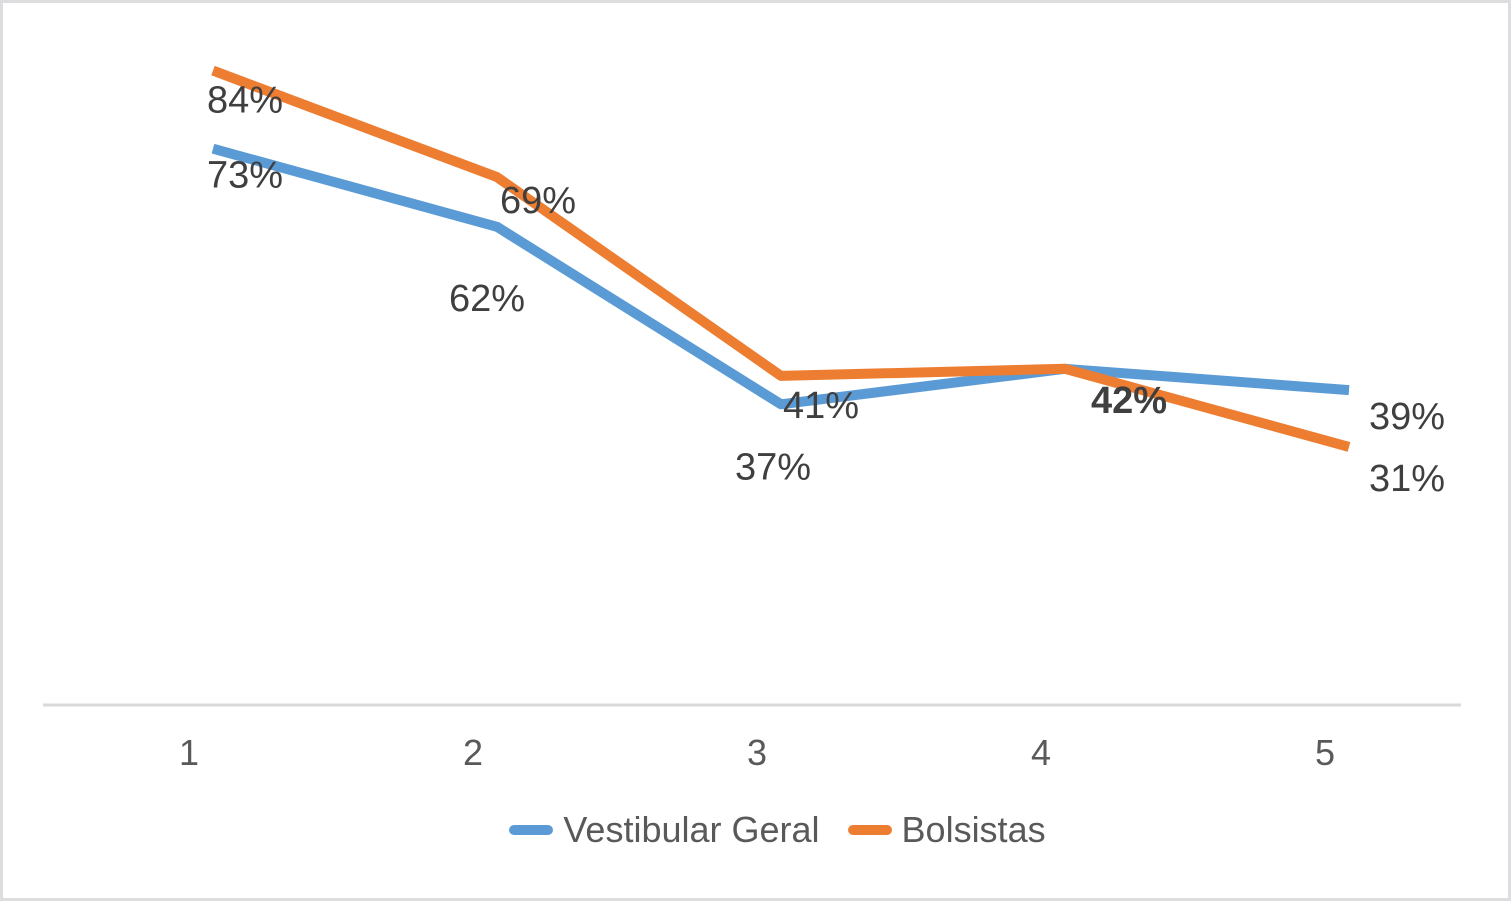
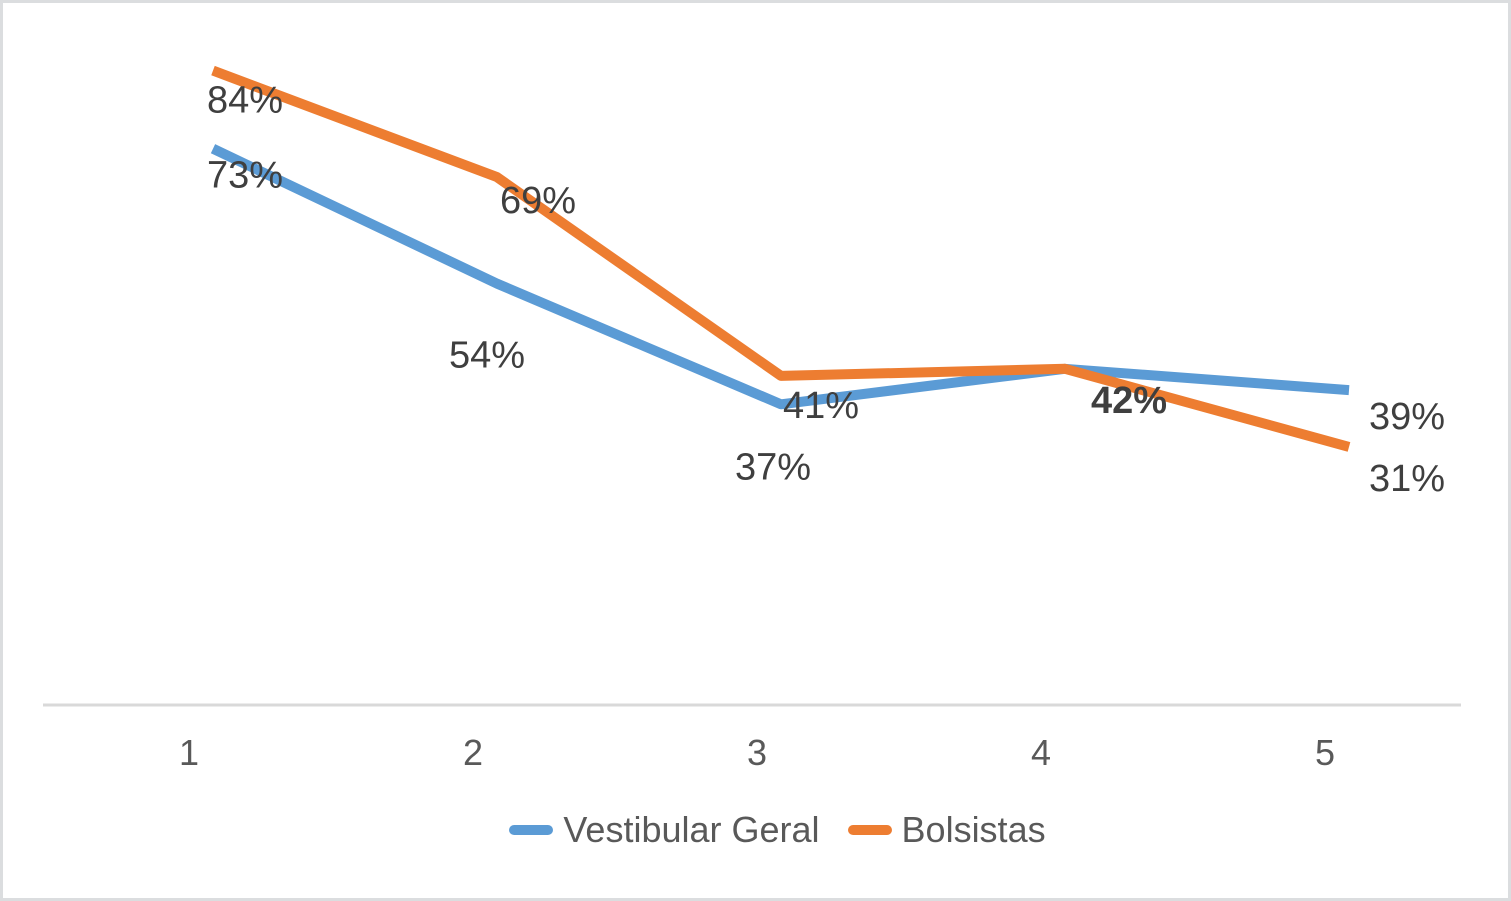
Vestibular Geral/2: 62% -> 54%
